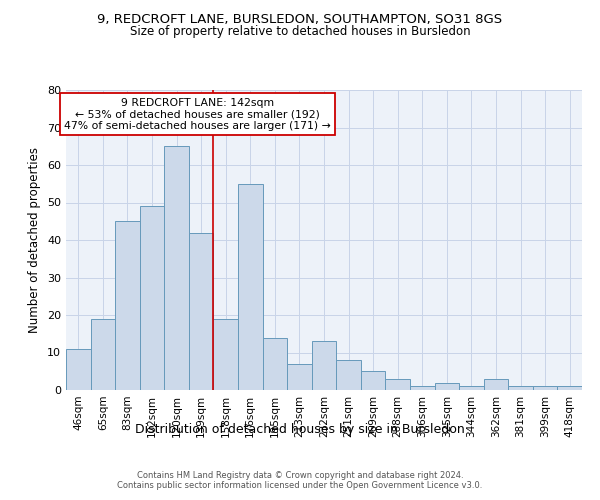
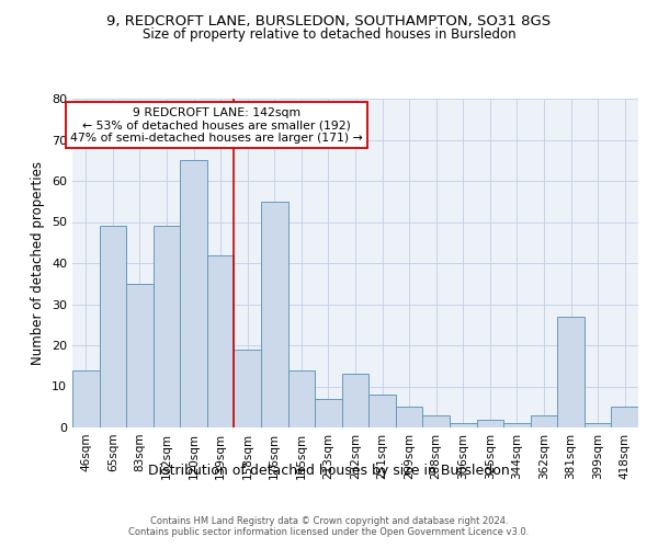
46sqm: 11 -> 14
65sqm: 19 -> 49
83sqm: 45 -> 35
381sqm: 1 -> 27
418sqm: 1 -> 5
